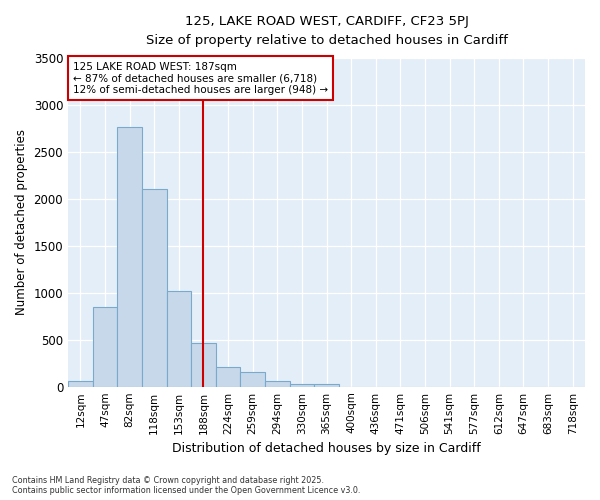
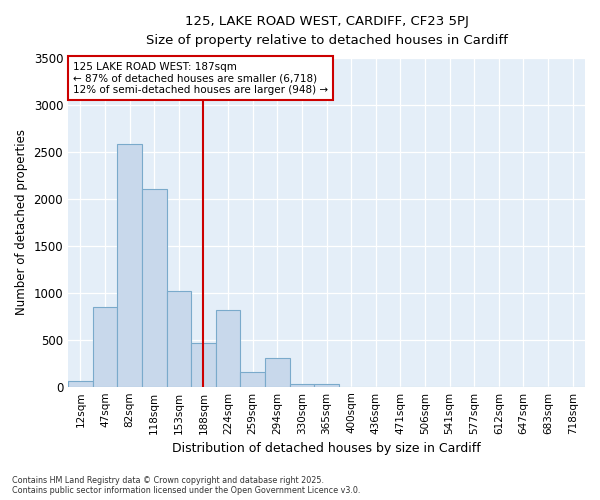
82sqm: 2760 -> 2580
224sqm: 210 -> 820
294sqm: 60 -> 300
